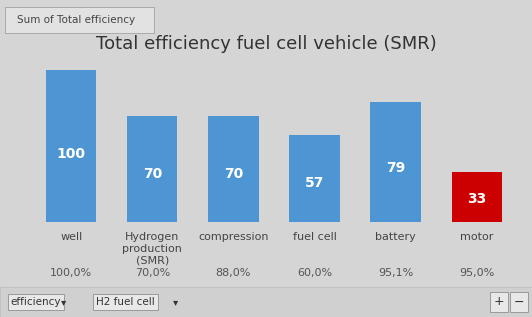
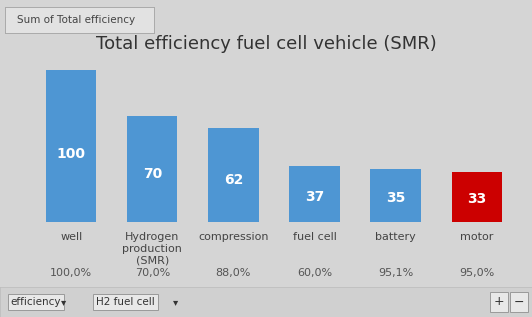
compression: 70 -> 62
fuel cell: 57 -> 37
battery: 79 -> 35
